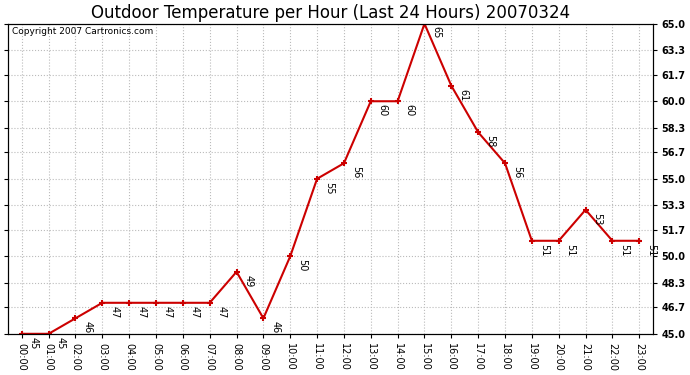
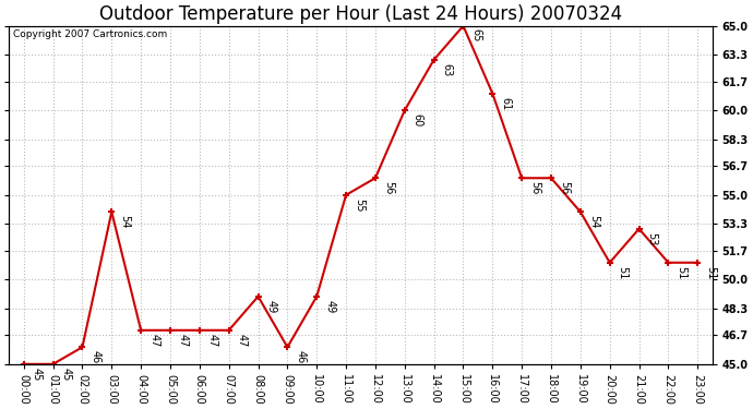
03:00: 47 -> 54
10:00: 50 -> 49
14:00: 60 -> 63
17:00: 58 -> 56
19:00: 51 -> 54
